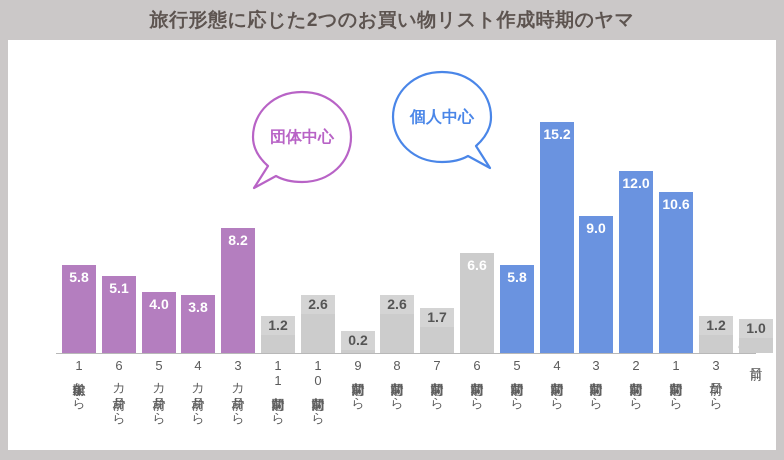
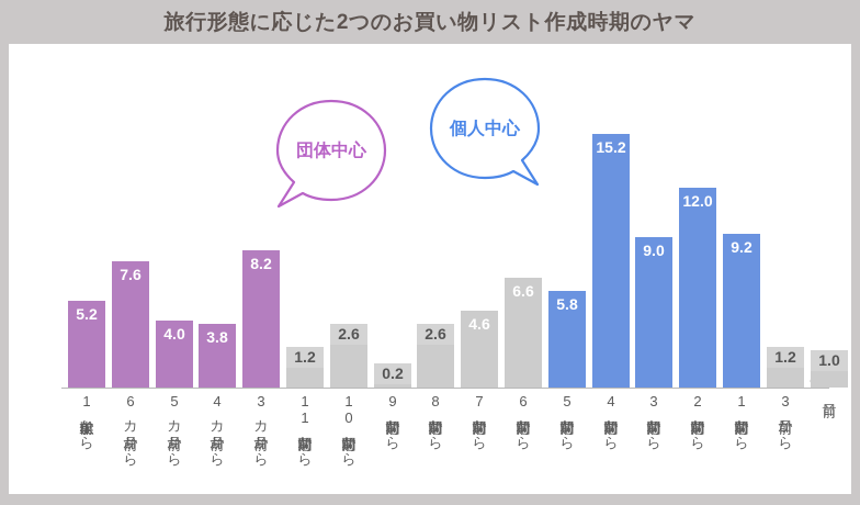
1年以上前から: 5.8 -> 5.2
6カ月前から: 5.1 -> 7.6
7週間前から: 1.7 -> 4.6
1週間前から: 10.6 -> 9.2
